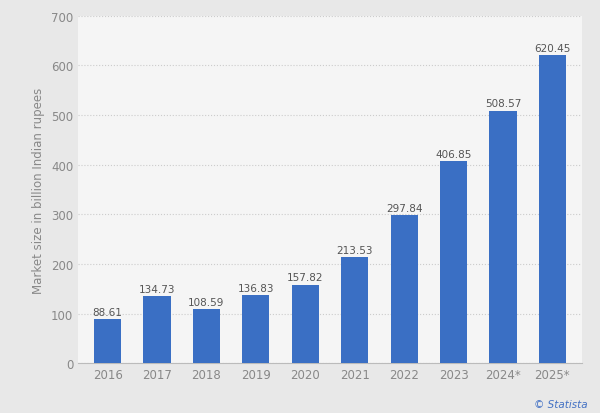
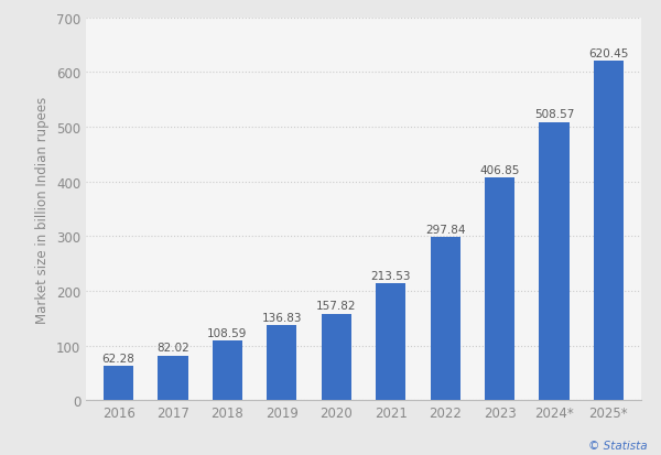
2016: 88.61 -> 62.28
2017: 134.73 -> 82.02
